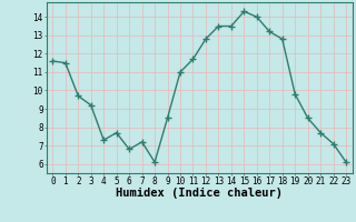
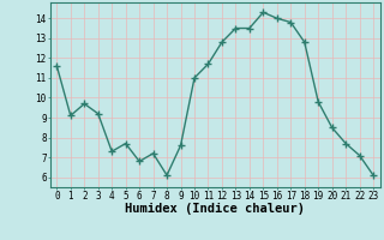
1: 11.5 -> 9.1
9: 8.5 -> 7.6
17: 13.2 -> 13.8
